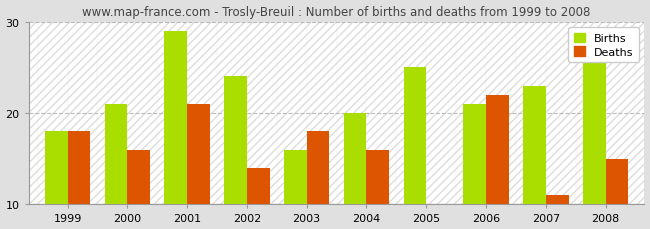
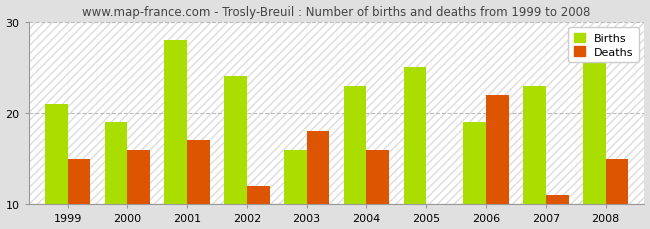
Births/1999: 18 -> 21
Deaths/1999: 18 -> 15
Births/2000: 21 -> 19
Births/2001: 29 -> 28
Deaths/2001: 21 -> 17
Deaths/2002: 14 -> 12
Births/2004: 20 -> 23
Births/2006: 21 -> 19
